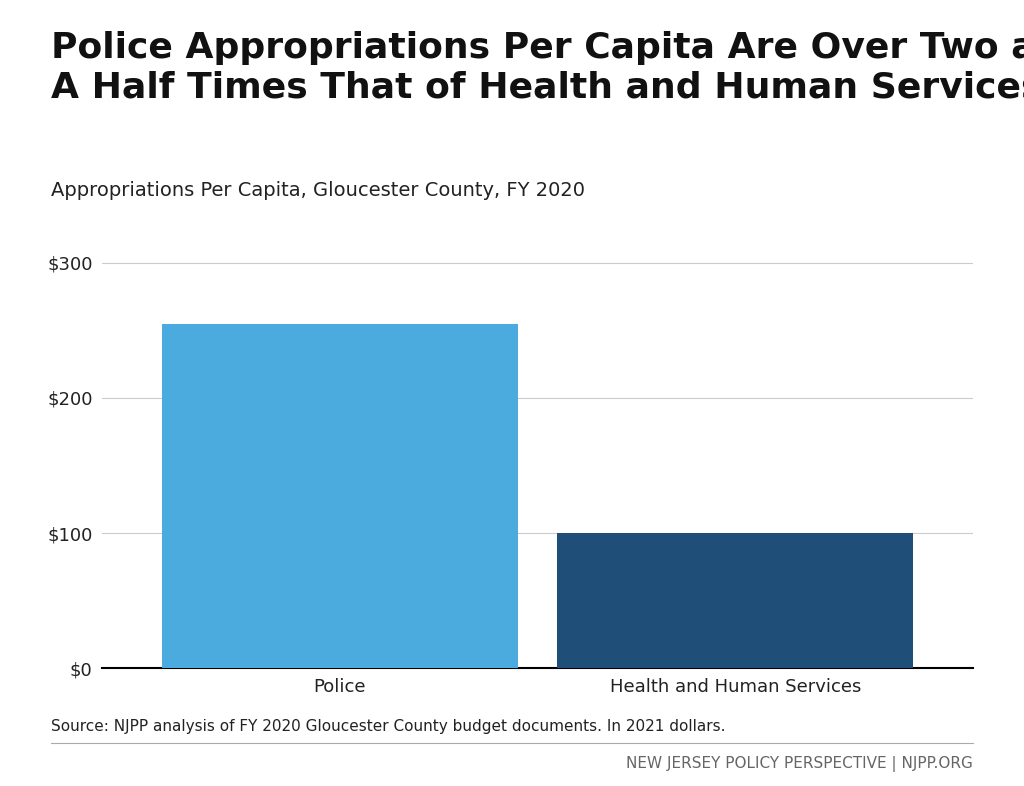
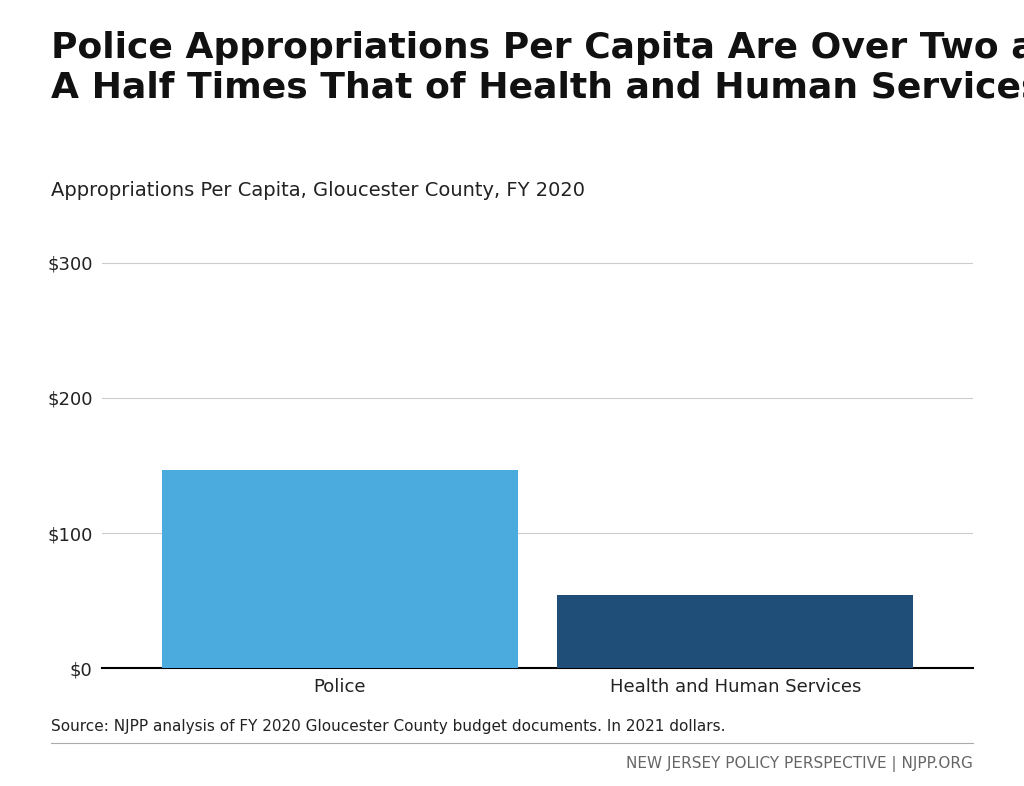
Police: $255 -> $147
Health and Human Services: $100 -> $54
